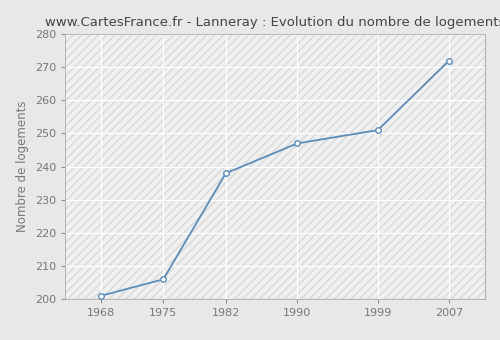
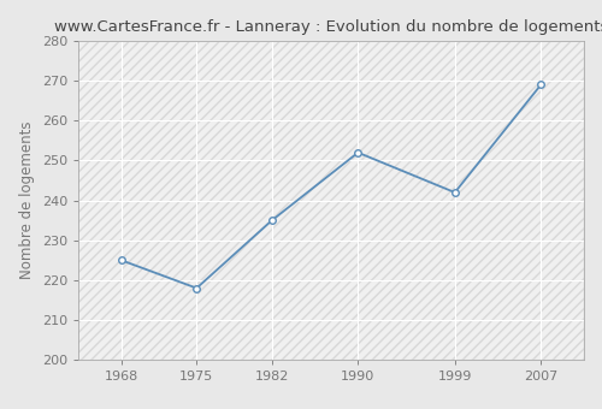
1968: 201 -> 225
1975: 206 -> 218
1982: 238 -> 235
1990: 247 -> 252
1999: 251 -> 242
2007: 272 -> 269
